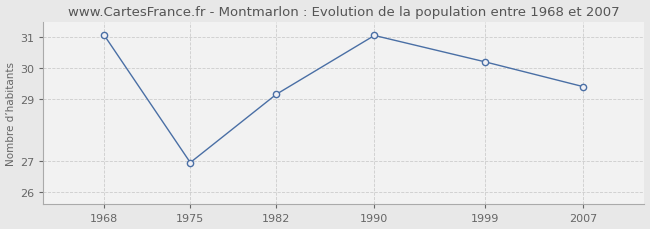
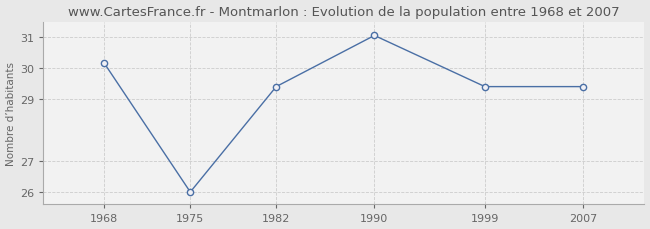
1968: 31.05 -> 30.15
1975: 26.95 -> 26.00
1982: 29.15 -> 29.40
1999: 30.20 -> 29.40
